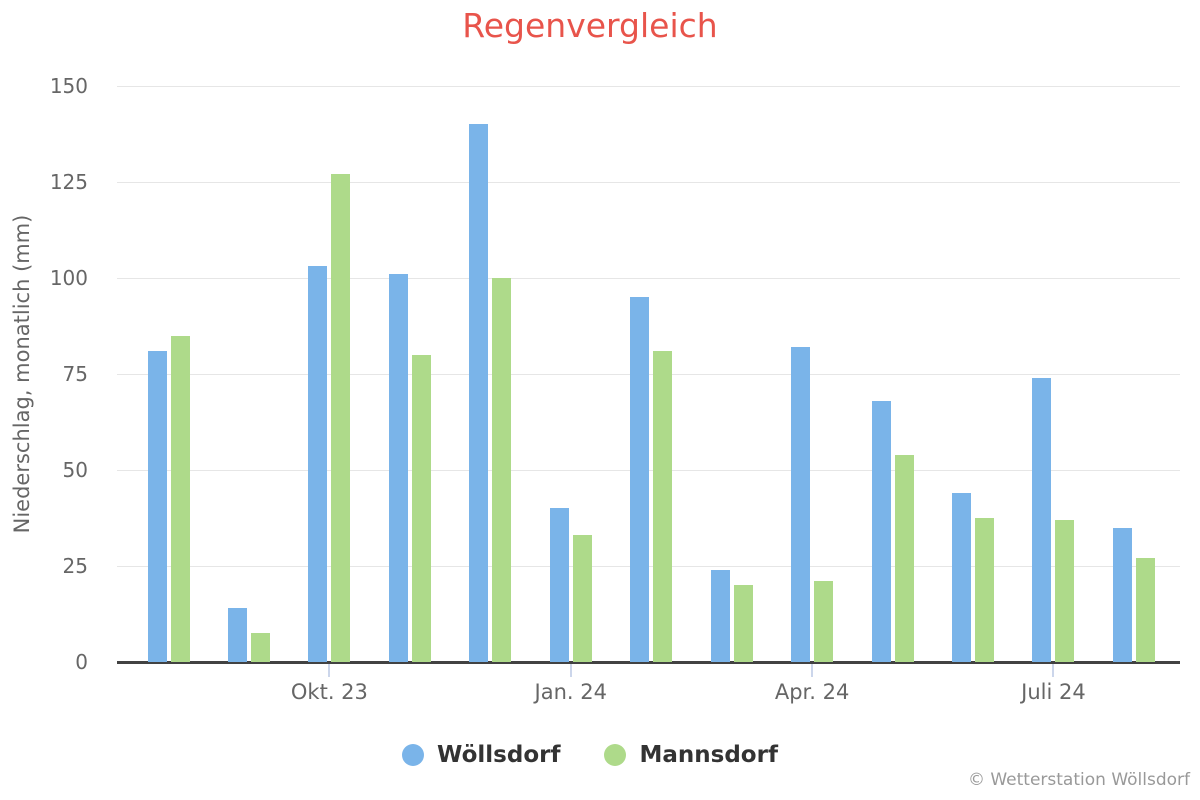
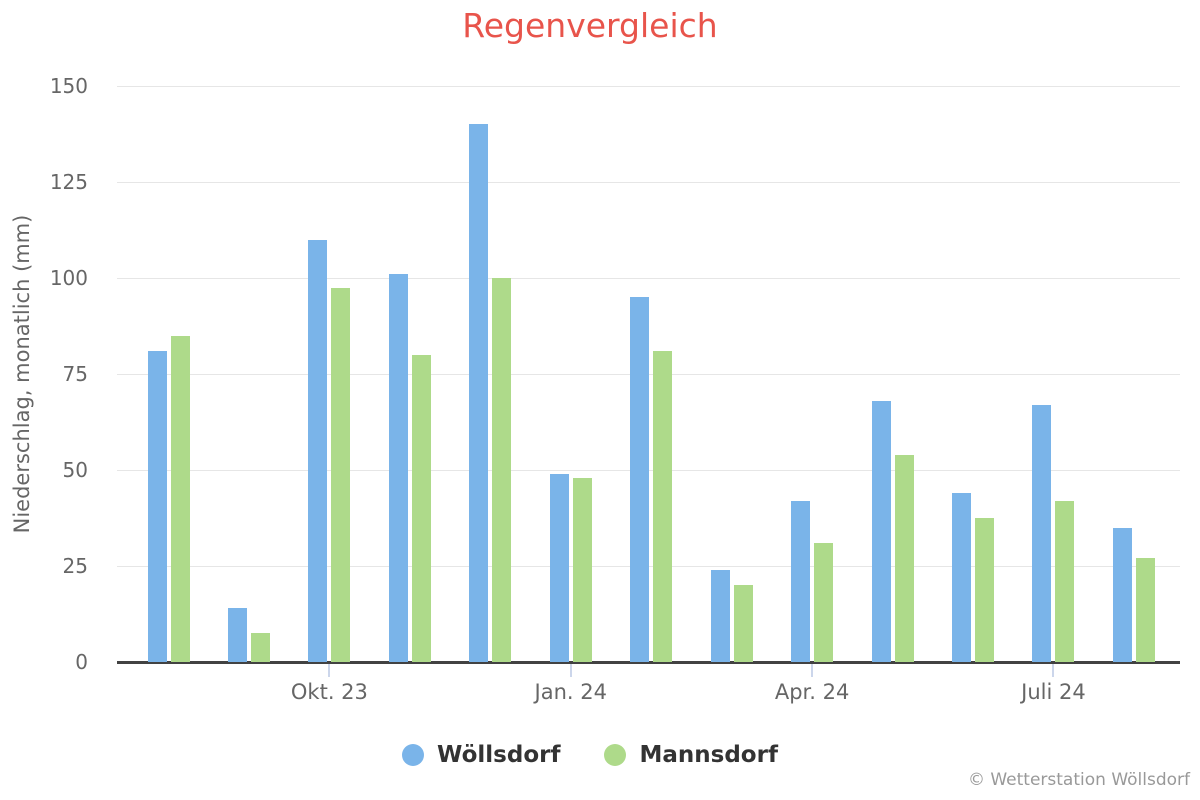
Wöllsdorf/Okt. 23: 103 -> 110
Mannsdorf/Okt. 23: 127 -> 98
Wöllsdorf/Jan. 24: 40 -> 49
Mannsdorf/Jan. 24: 33 -> 48
Wöllsdorf/Apr. 24: 82 -> 42
Mannsdorf/Apr. 24: 21 -> 31
Wöllsdorf/Juli 24: 74 -> 67
Mannsdorf/Juli 24: 37 -> 42
